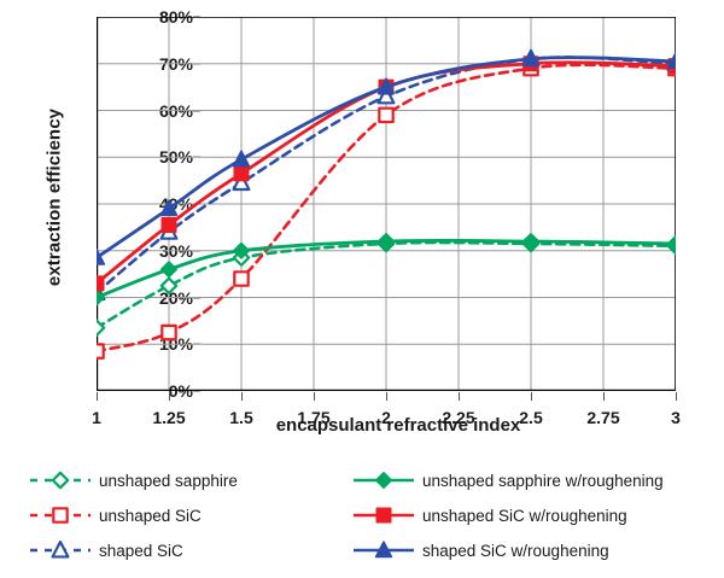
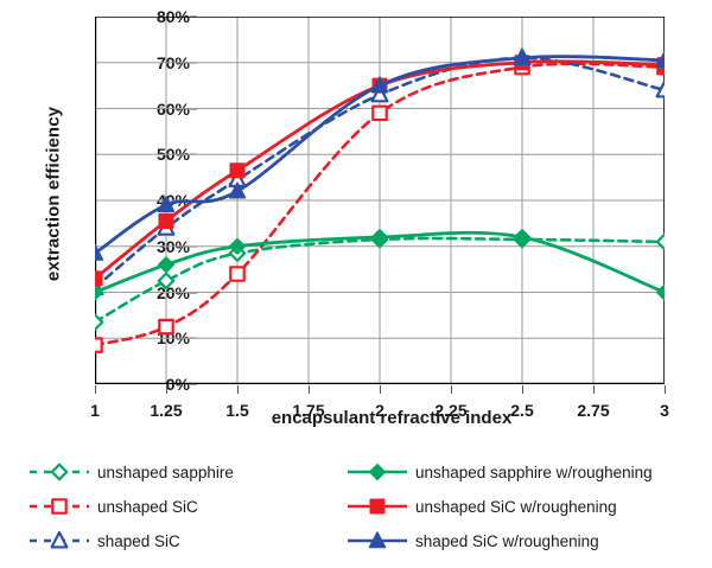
shaped SiC w/roughening/1.5: 50% -> 42%
unshaped sapphire w/roughening/3: 32% -> 20%
shaped SiC/3: 70% -> 64%
